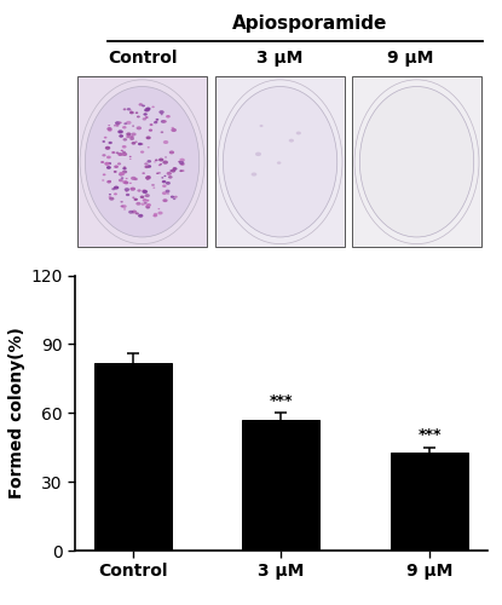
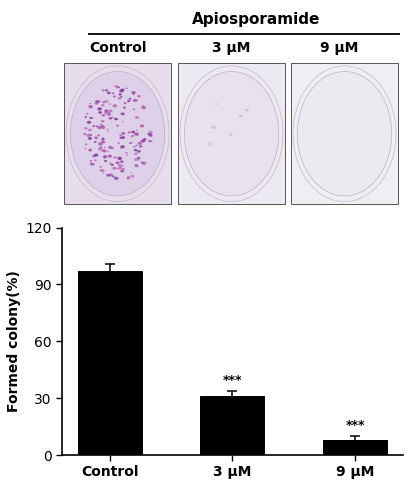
Control: 82 -> 97
3 μM: 57 -> 31
9 μM: 43 -> 8
